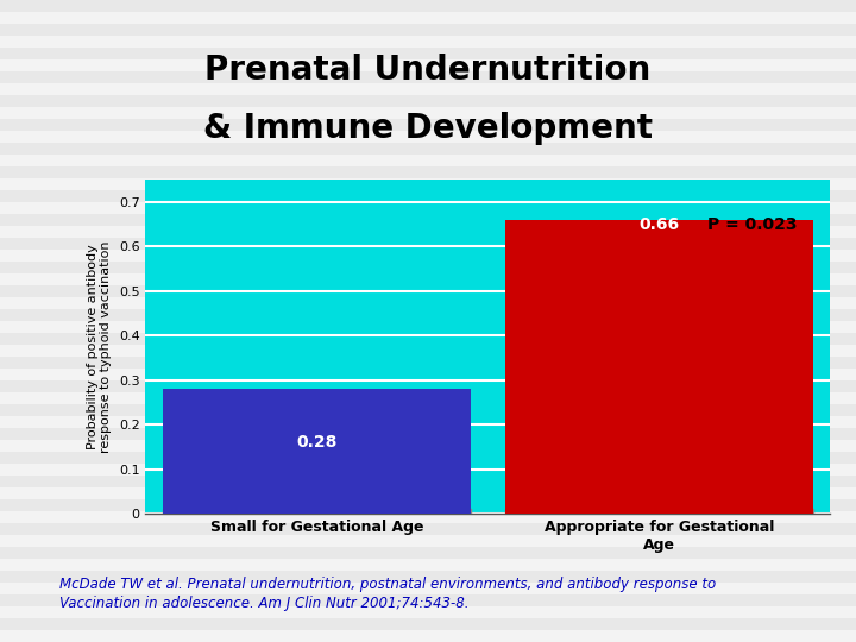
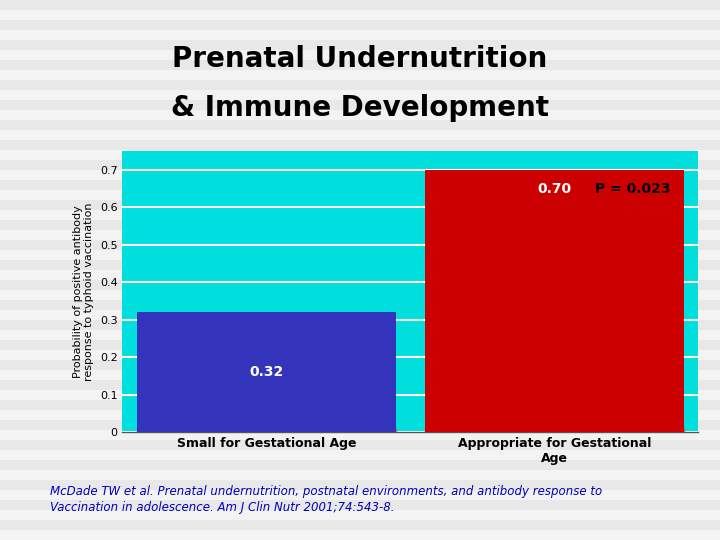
Small for Gestational Age: 0.28 -> 0.32
Appropriate for Gestational Age: 0.66 -> 0.70
